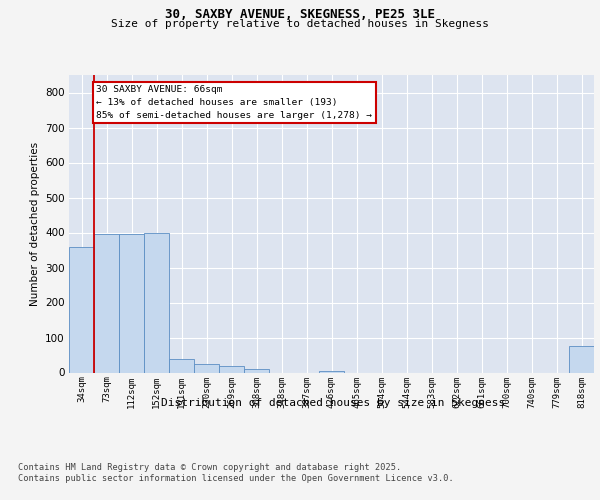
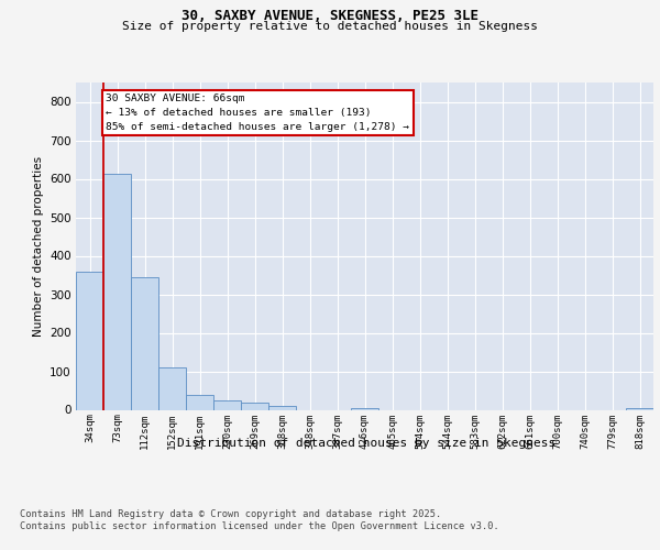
73sqm: 395 -> 612
112sqm: 395 -> 345
152sqm: 400 -> 110
818sqm: 75 -> 5
